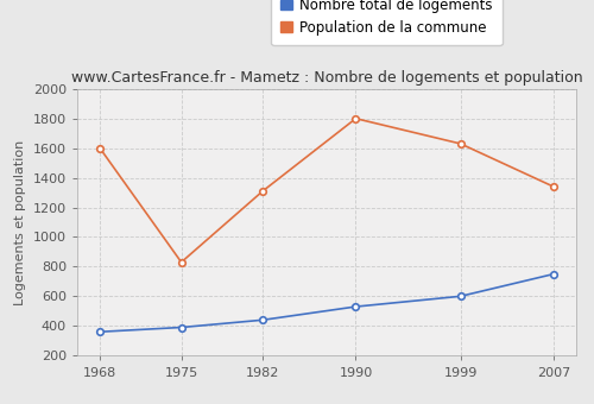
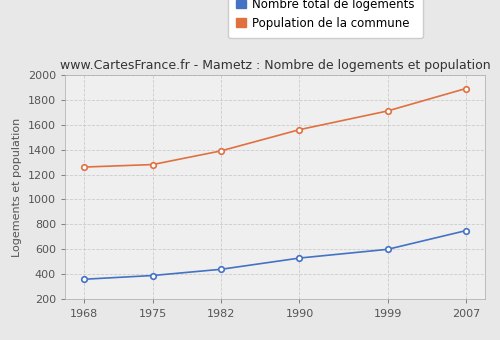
Population de la commune/1968: 1600 -> 1260
Population de la commune/1975: 830 -> 1280
Population de la commune/1982: 1310 -> 1390
Population de la commune/1990: 1800 -> 1560
Population de la commune/1999: 1630 -> 1710
Population de la commune/2007: 1340 -> 1890
